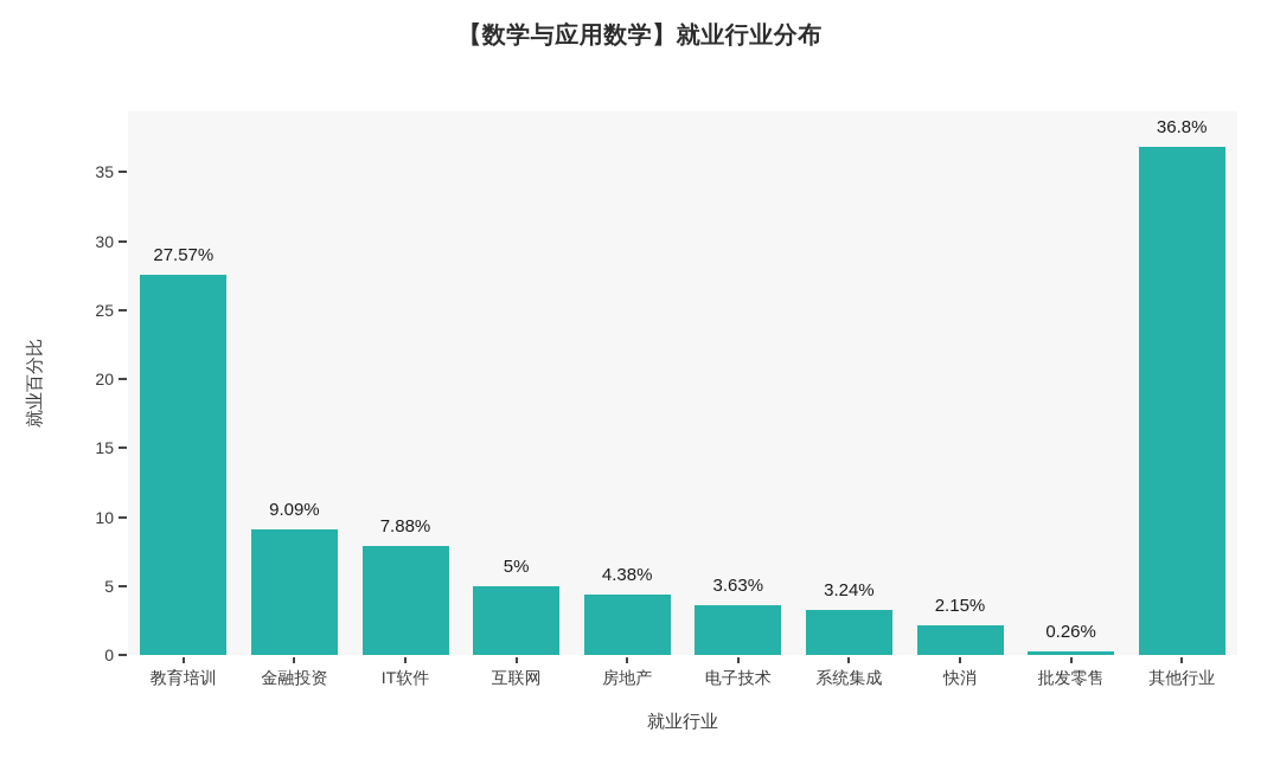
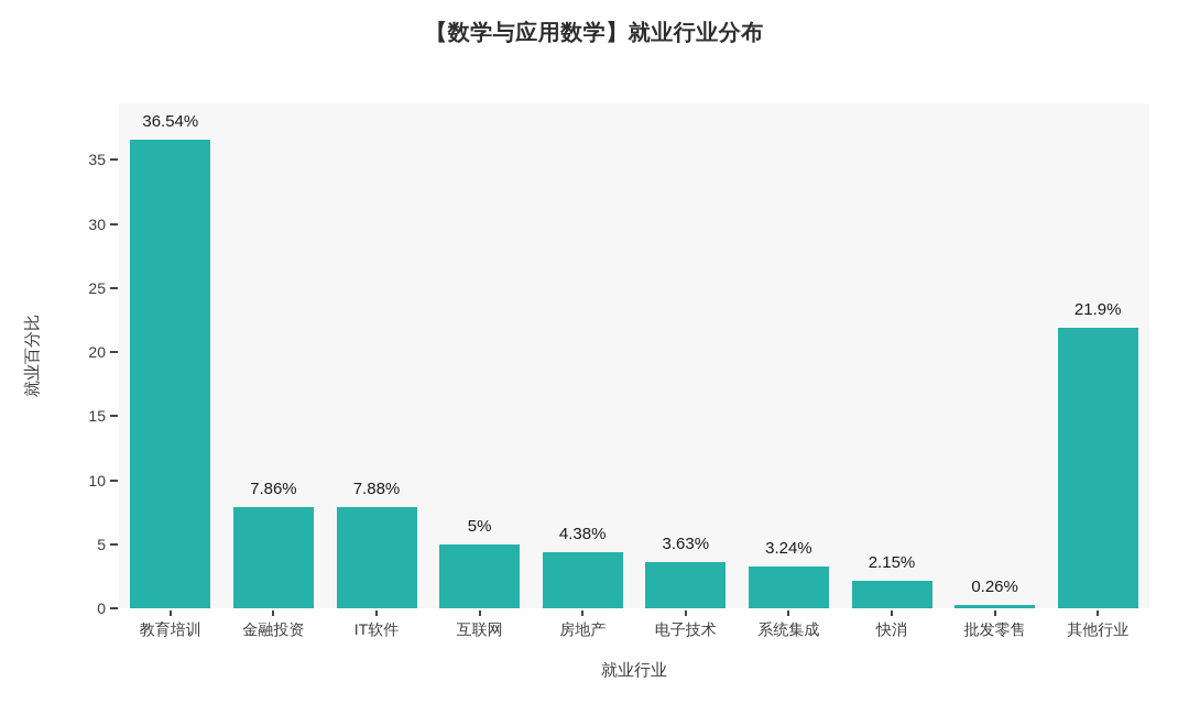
教育培训: 27.57% -> 36.54%
金融投资: 9.09% -> 7.86%
其他行业: 36.8% -> 21.9%
